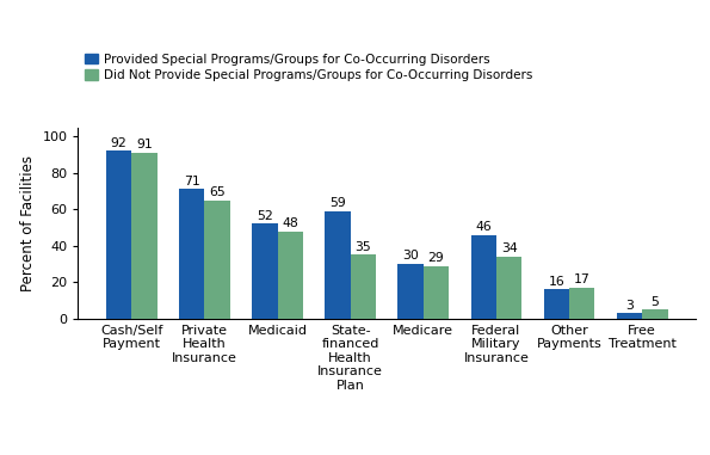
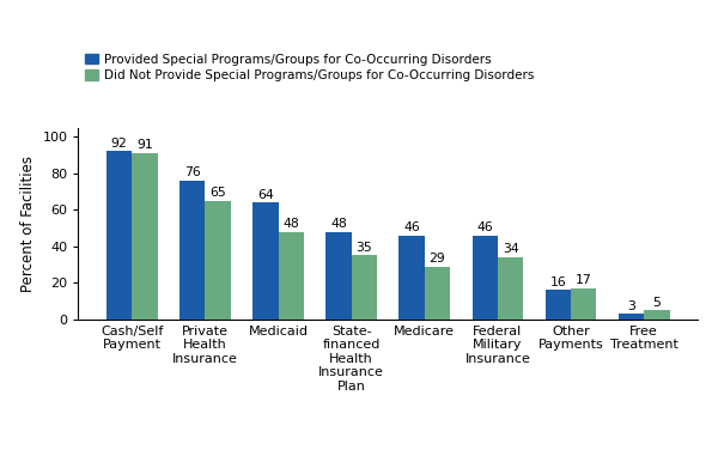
Provided Special Programs/Groups for Co-Occurring Disorders/Private Health Insurance: 71 -> 76
Provided Special Programs/Groups for Co-Occurring Disorders/Medicaid: 52 -> 64
Provided Special Programs/Groups for Co-Occurring Disorders/State- financed Health Insurance Plan: 59 -> 48
Provided Special Programs/Groups for Co-Occurring Disorders/Medicare: 30 -> 46
